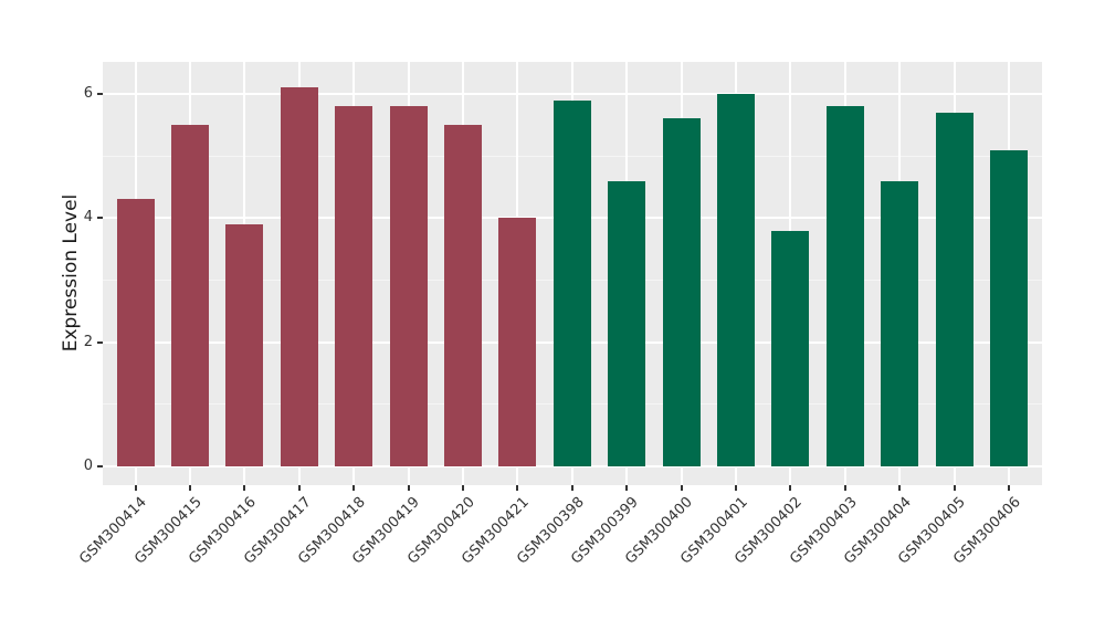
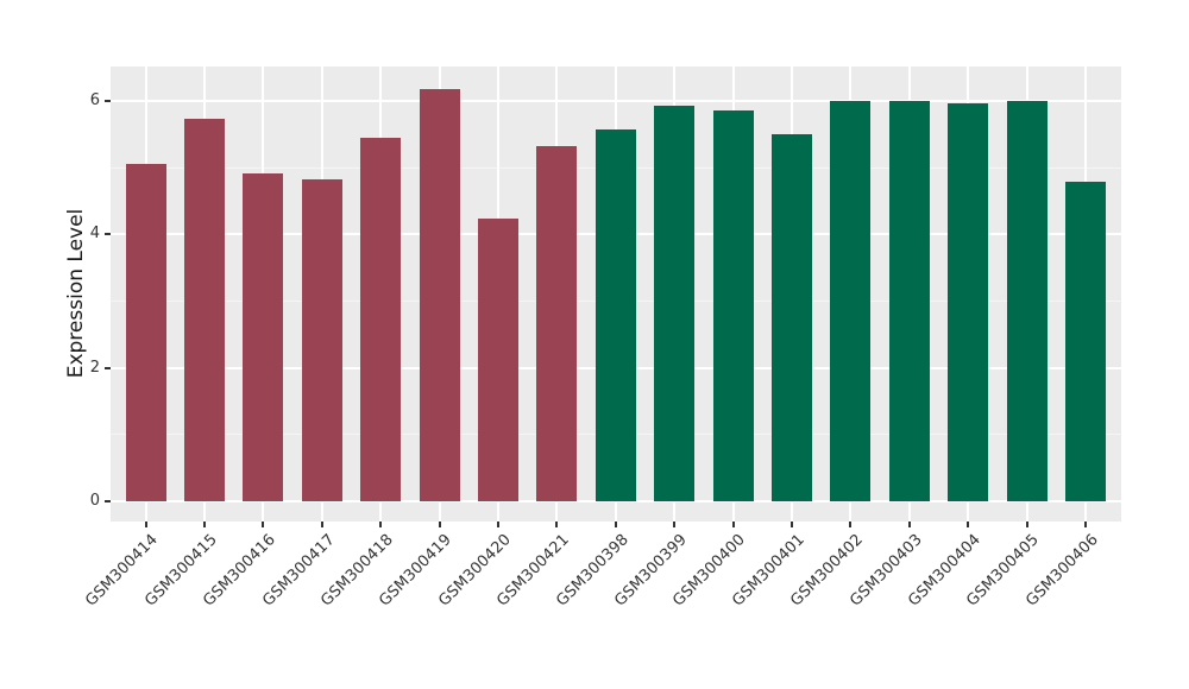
GSM300414: 4.3 -> 5.1
GSM300415: 5.5 -> 5.7
GSM300416: 3.9 -> 4.9
GSM300417: 6.1 -> 4.8
GSM300418: 5.8 -> 5.5
GSM300419: 5.8 -> 6.2
GSM300420: 5.5 -> 4.2
GSM300421: 4.0 -> 5.3
GSM300398: 5.9 -> 5.6
GSM300399: 4.6 -> 5.9
GSM300400: 5.6 -> 5.9
GSM300401: 6.0 -> 5.5
GSM300402: 3.8 -> 6.0
GSM300403: 5.8 -> 6.0
GSM300404: 4.6 -> 6.0
GSM300405: 5.7 -> 6.0
GSM300406: 5.1 -> 4.8
